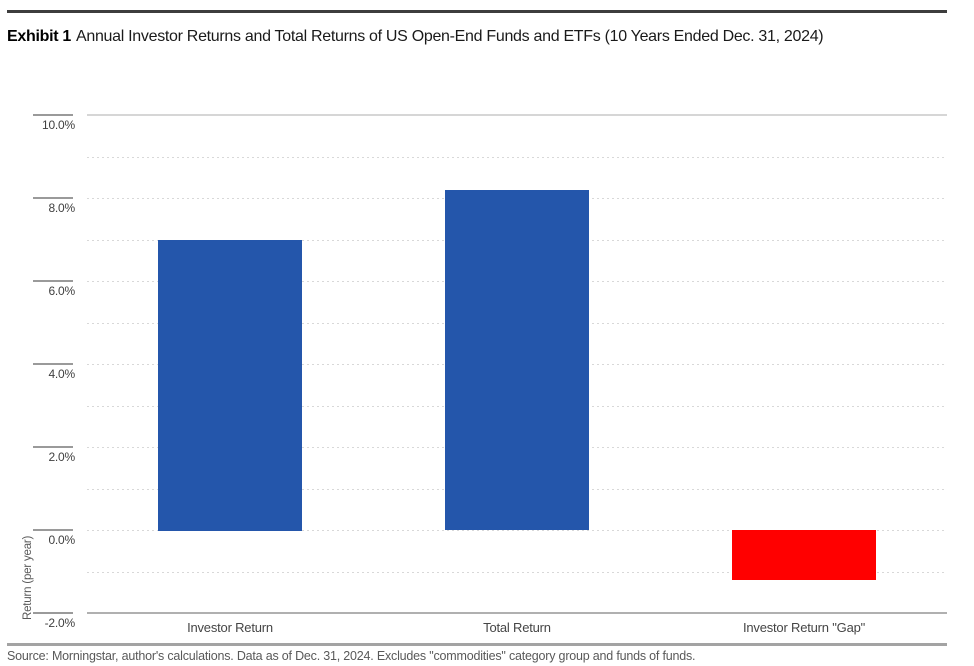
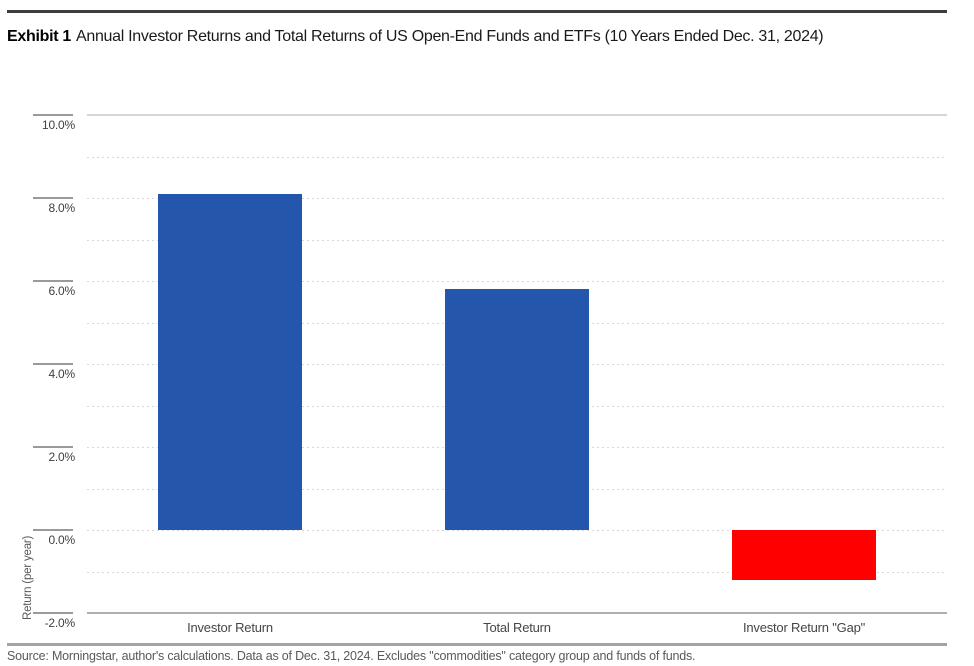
Investor Return: 7.0% -> 8.1%
Total Return: 8.2% -> 5.8%
